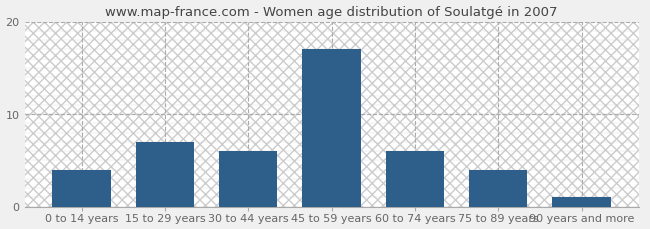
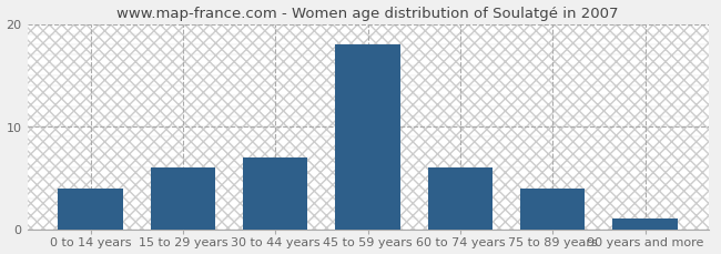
15 to 29 years: 7 -> 6
30 to 44 years: 6 -> 7
45 to 59 years: 17 -> 18
